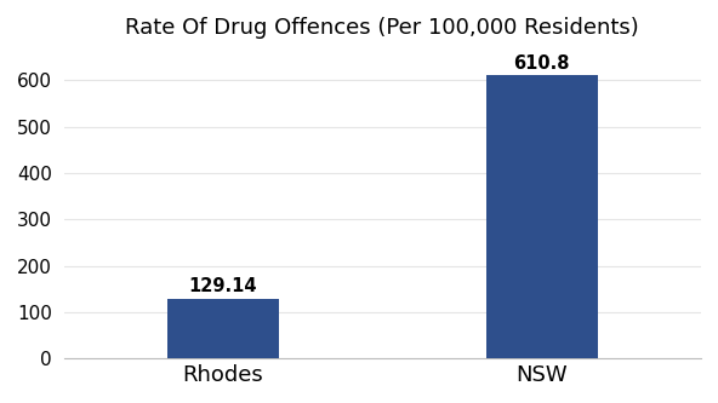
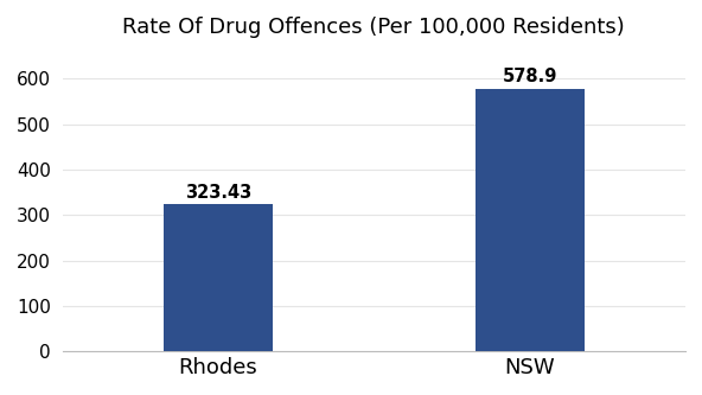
Rhodes: 129.14 -> 323.43
NSW: 610.8 -> 578.9
